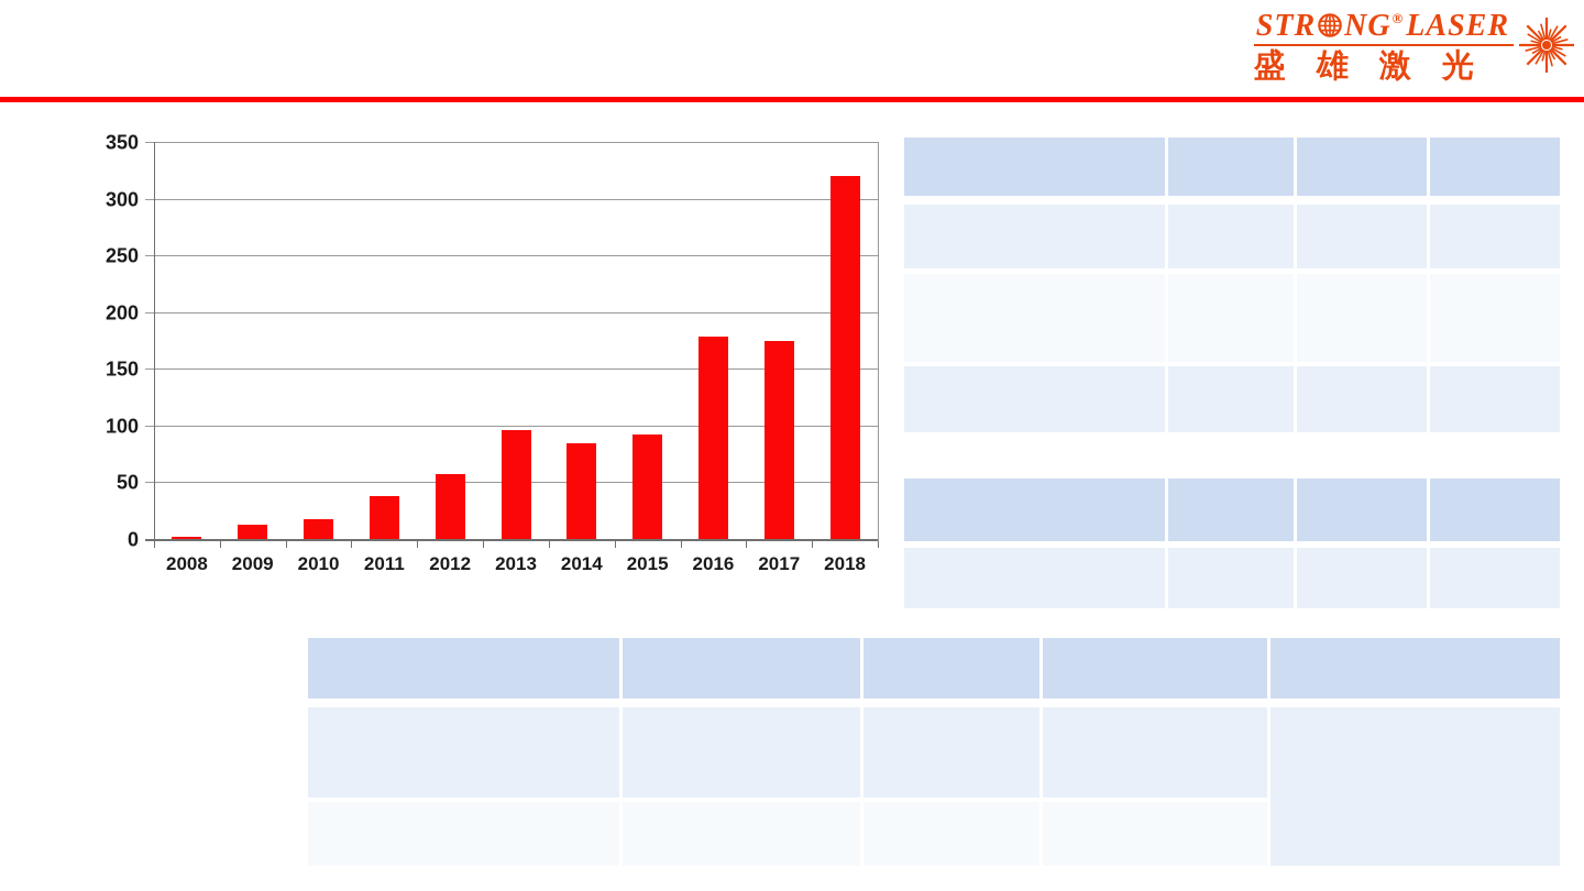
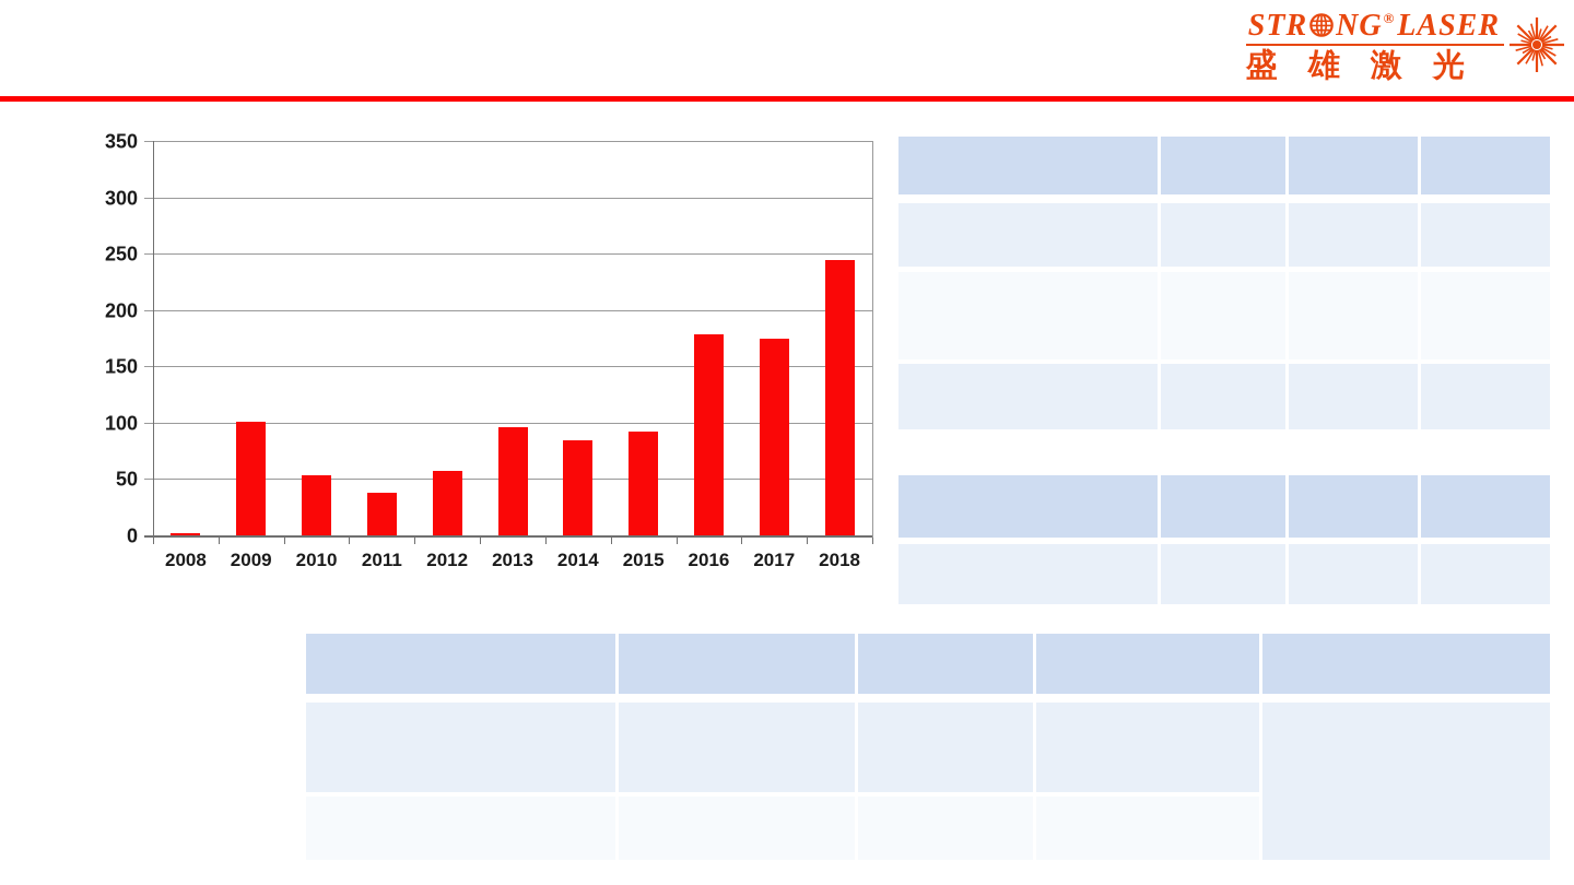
2009: 13 -> 101
2010: 17 -> 53
2018: 320 -> 244
